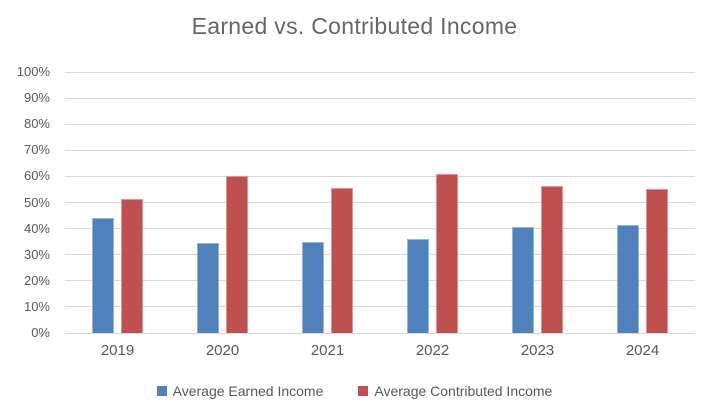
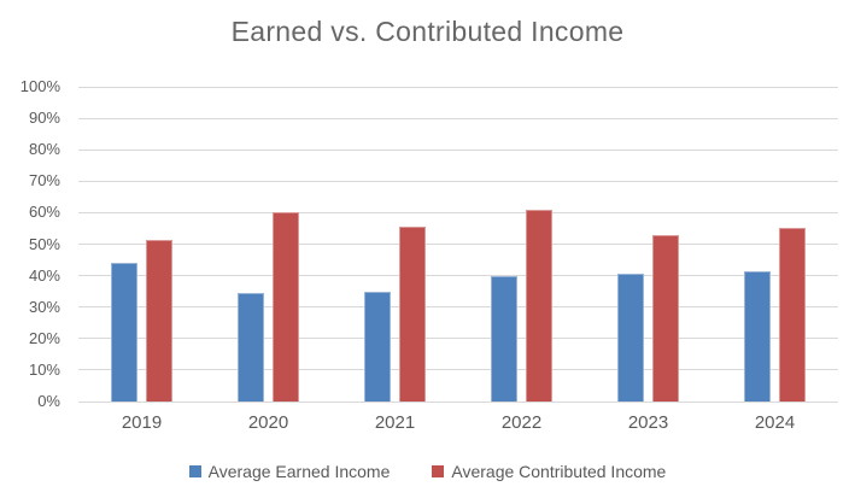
Average Earned Income/2022: 36% -> 40%
Average Contributed Income/2023: 56% -> 53%
